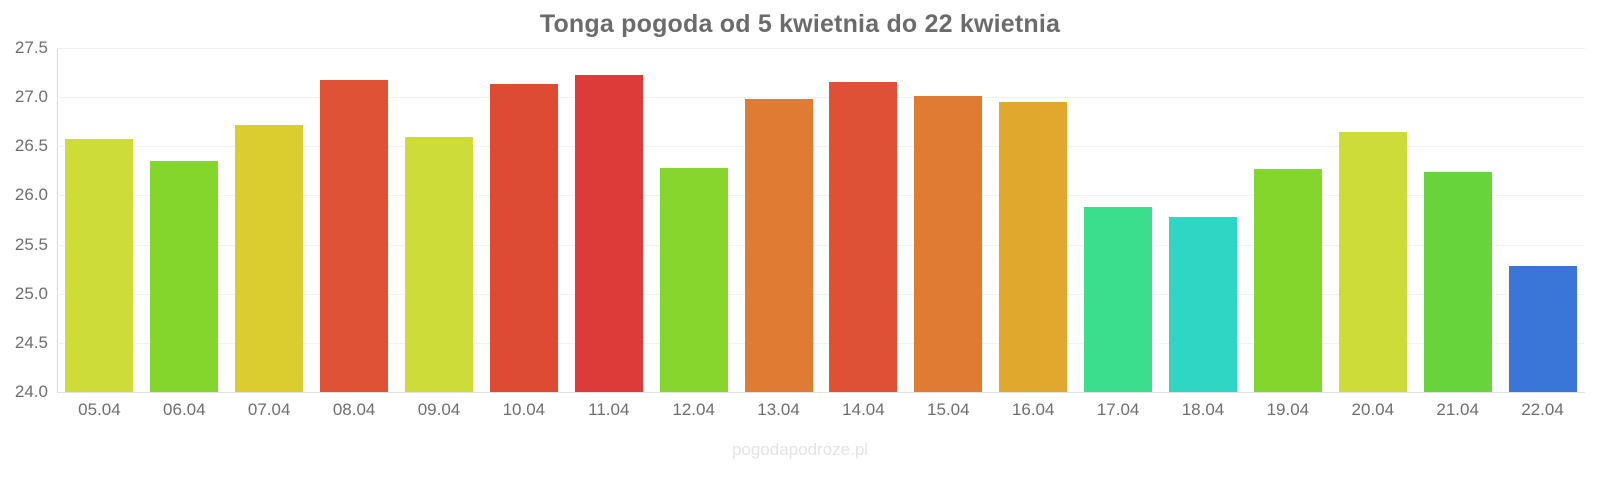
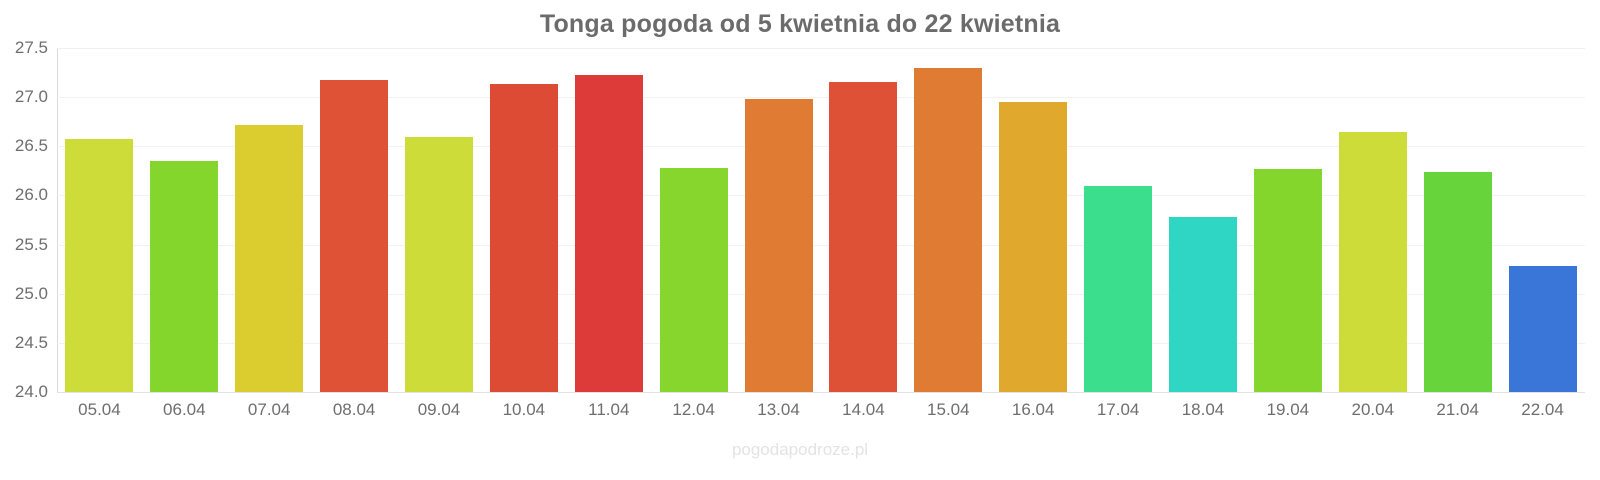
15.04: 27.0 -> 27.3
17.04: 25.9 -> 26.1
